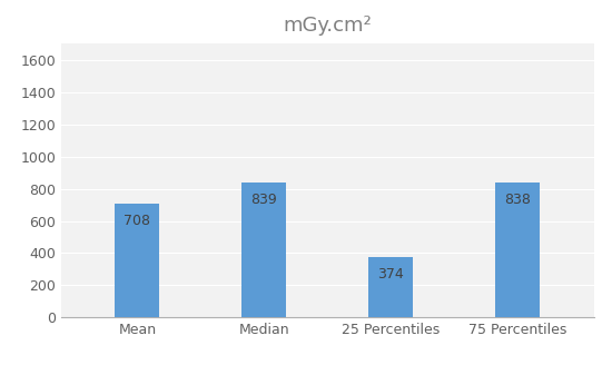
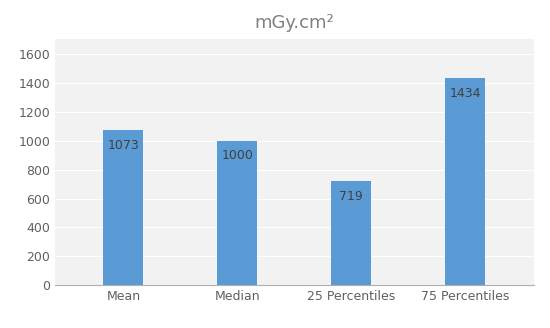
Mean: 708 -> 1073
Median: 839 -> 1000
25 Percentiles: 374 -> 719
75 Percentiles: 838 -> 1434
